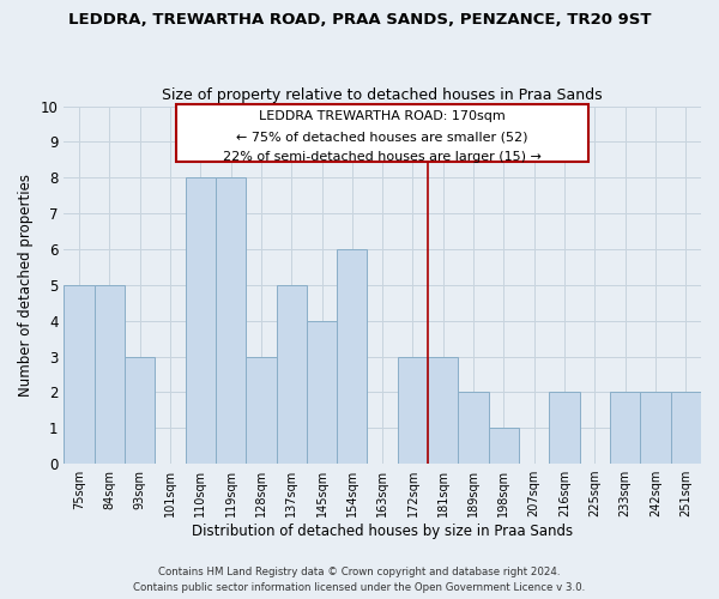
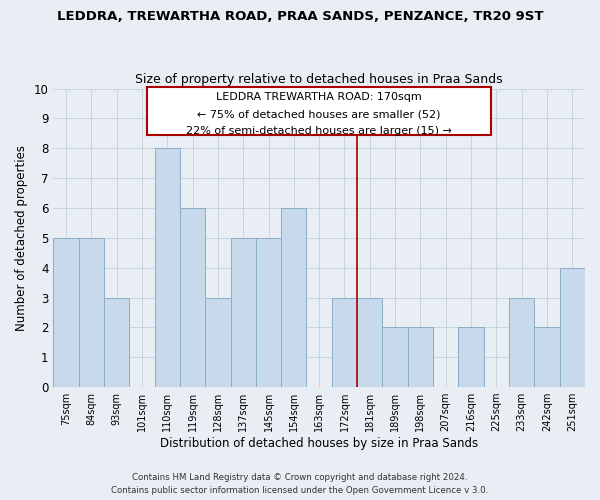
119sqm: 8 -> 6
145sqm: 4 -> 5
198sqm: 1 -> 2
233sqm: 2 -> 3
251sqm: 2 -> 4
